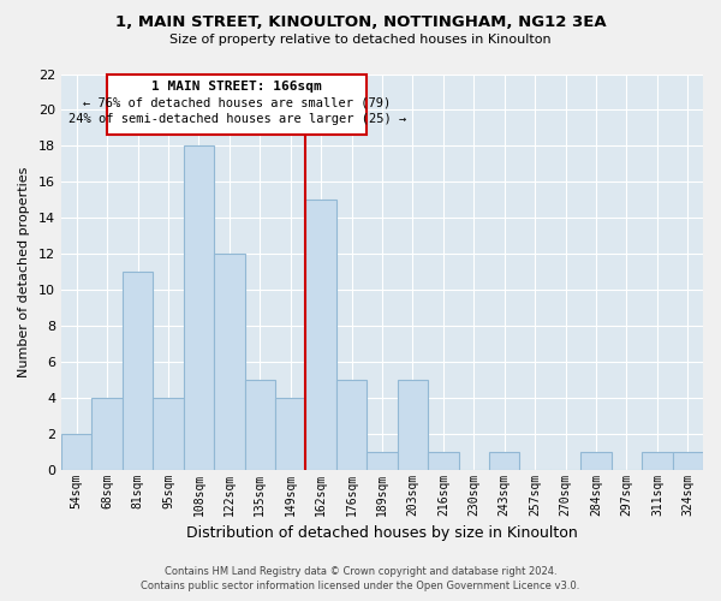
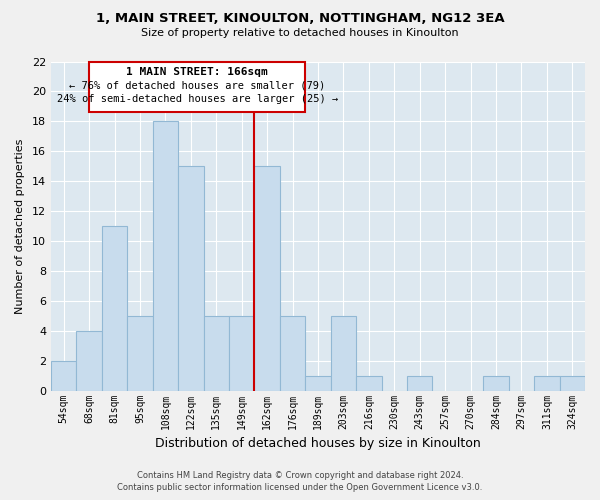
95sqm: 4 -> 5
122sqm: 12 -> 15
149sqm: 4 -> 5
